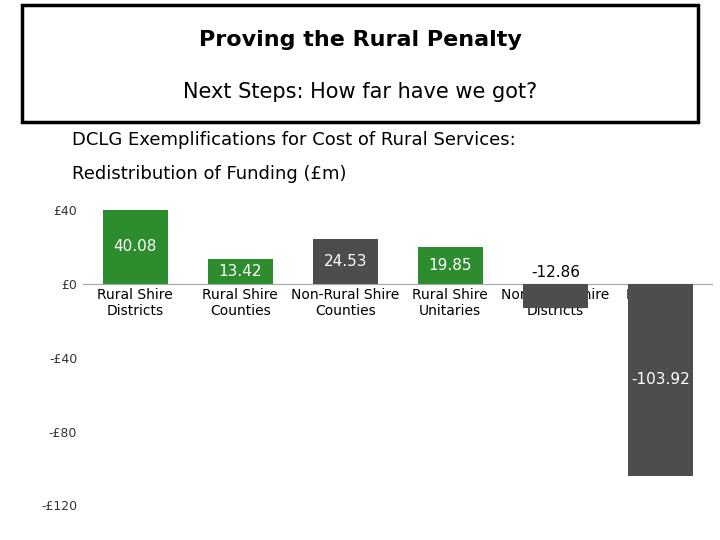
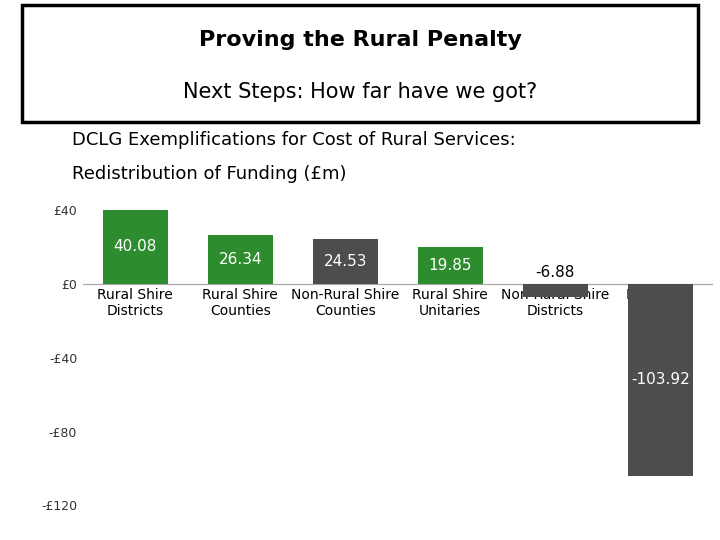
Rural Shire Counties: 13.42 -> 26.34
Non-Rural Shire Districts: -12.86 -> -6.88
